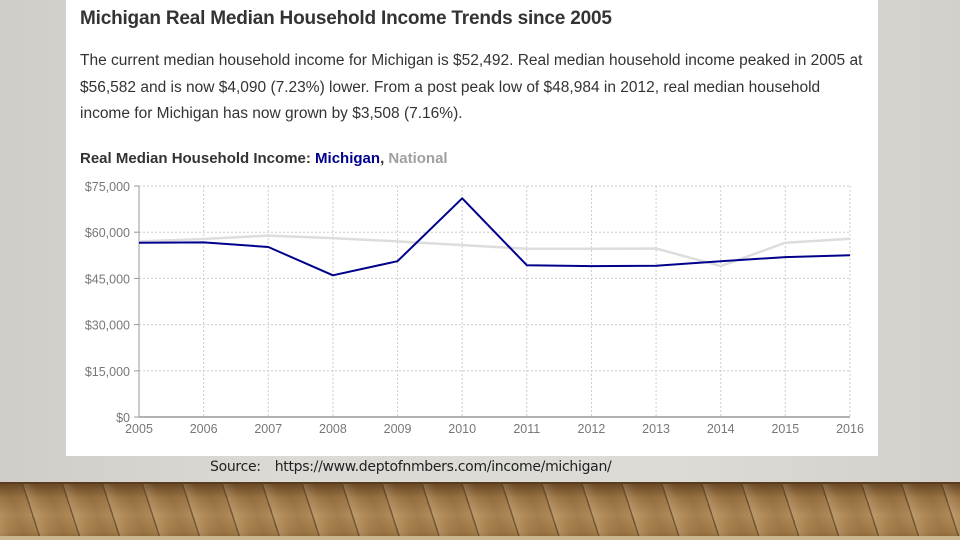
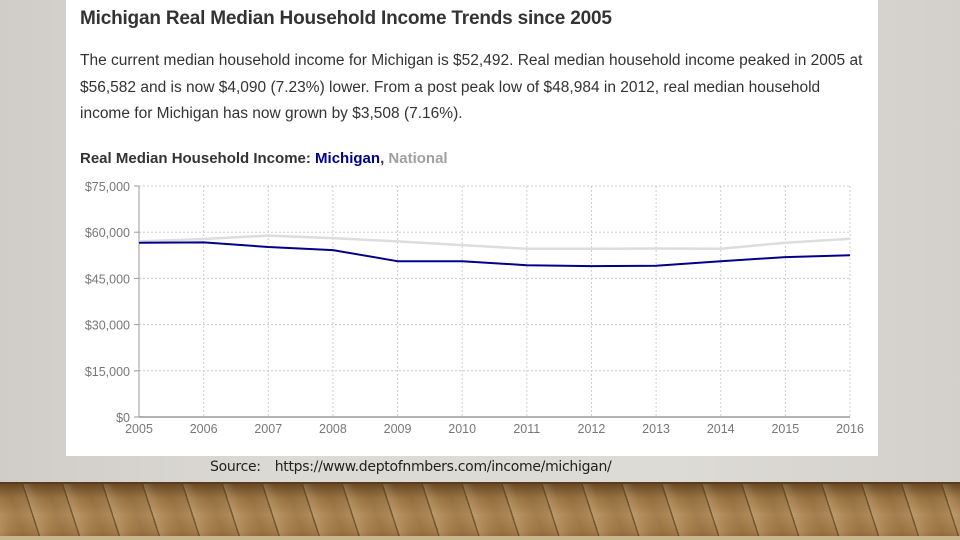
Michigan/2008: $46000 -> $54000
Michigan/2010: $71000 -> $51000
National/2014: $49000 -> $55000
